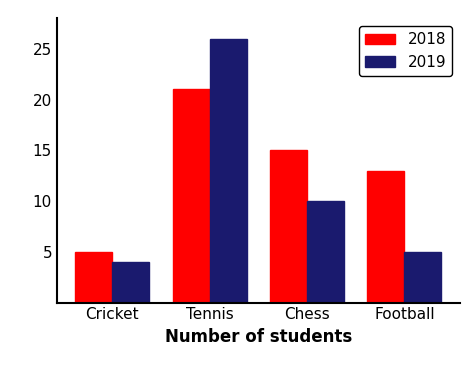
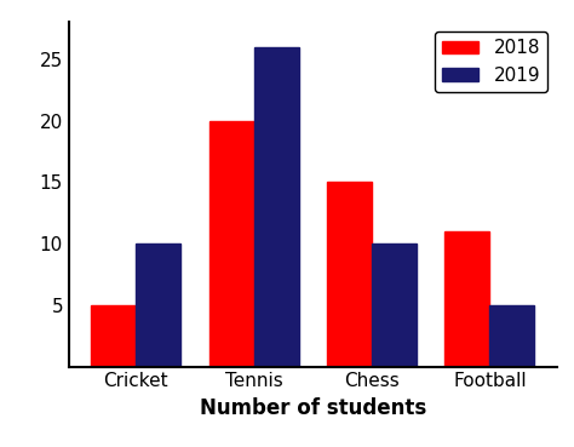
2019/Cricket: 4 -> 10
2018/Tennis: 21 -> 20
2018/Football: 13 -> 11
